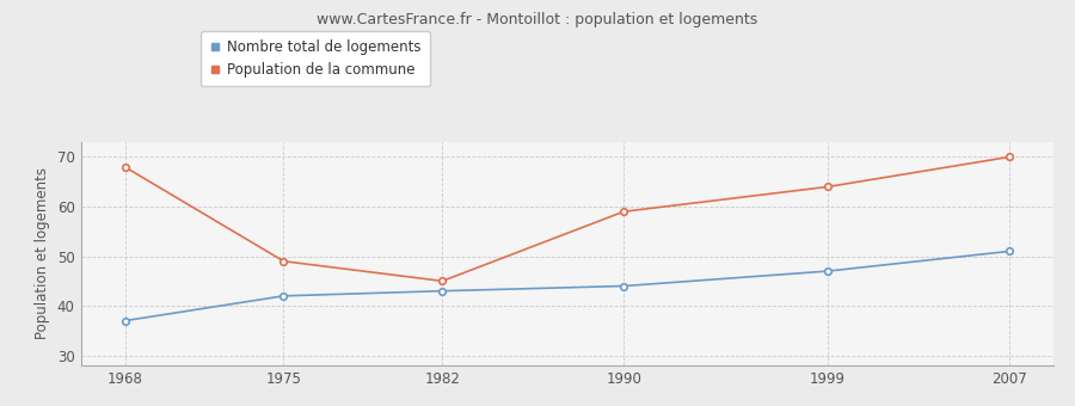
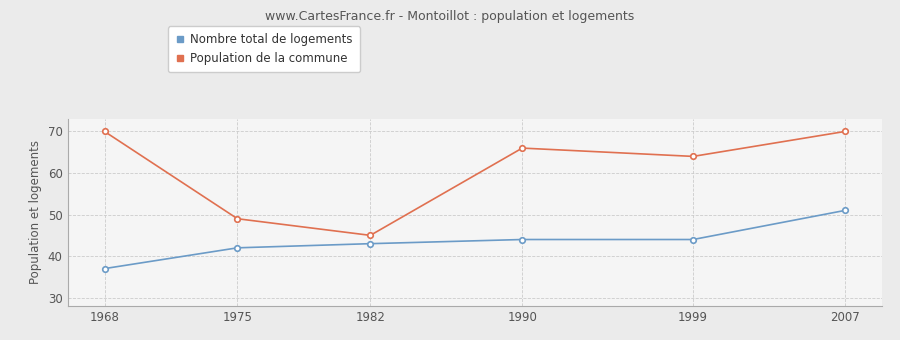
Population de la commune/1968: 68 -> 70
Population de la commune/1990: 59 -> 66
Nombre total de logements/1999: 47 -> 44
